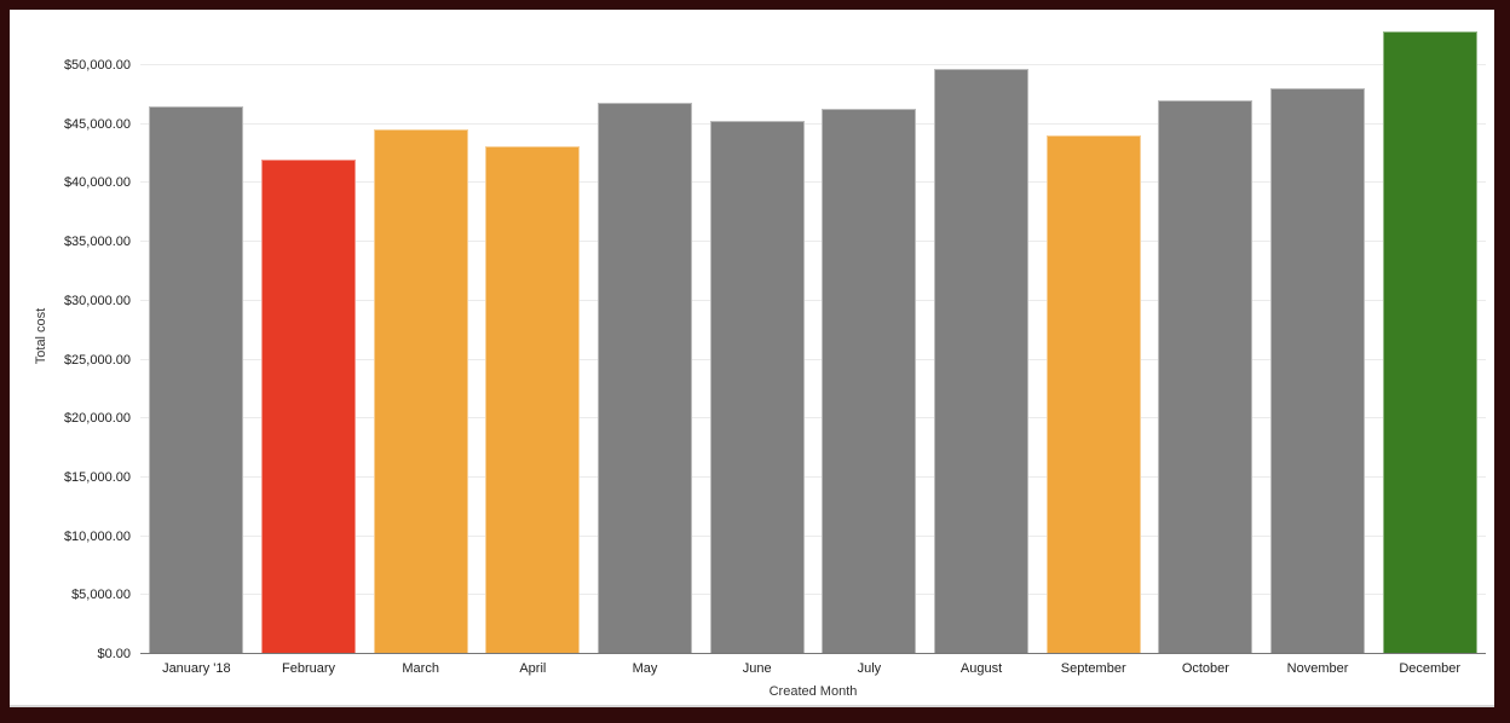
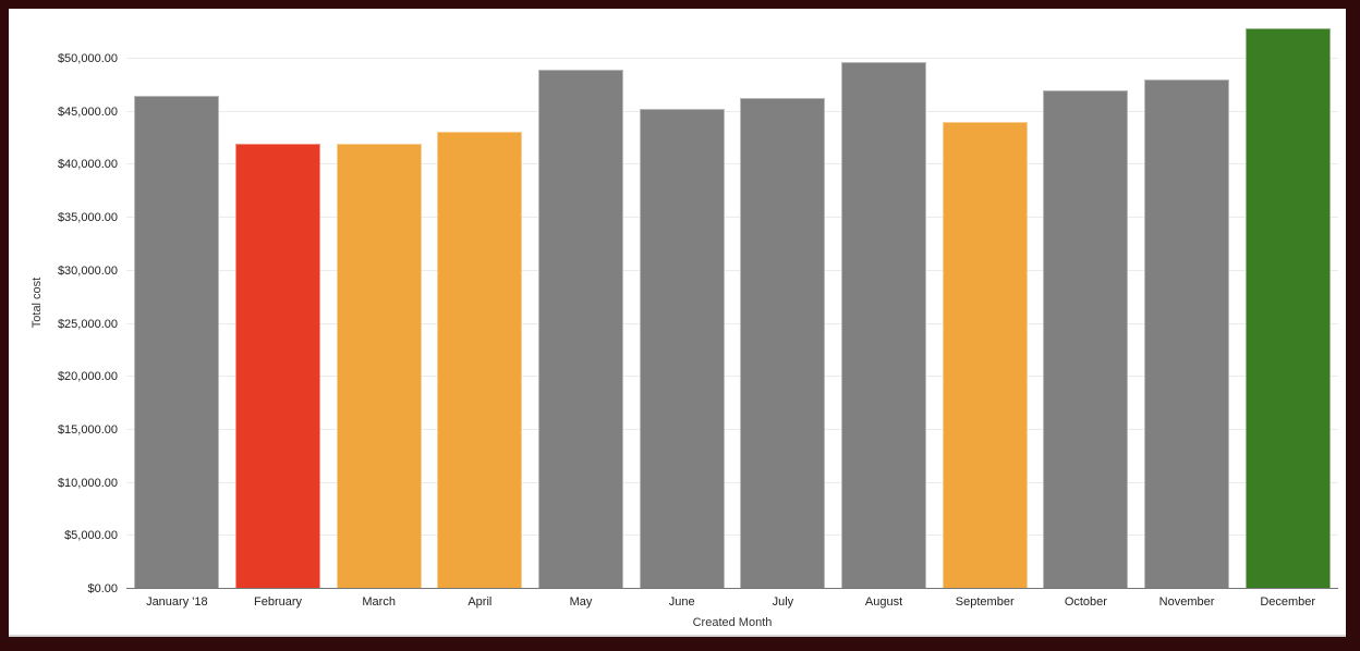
March: $45000 -> $42000
May: $47000 -> $49000
